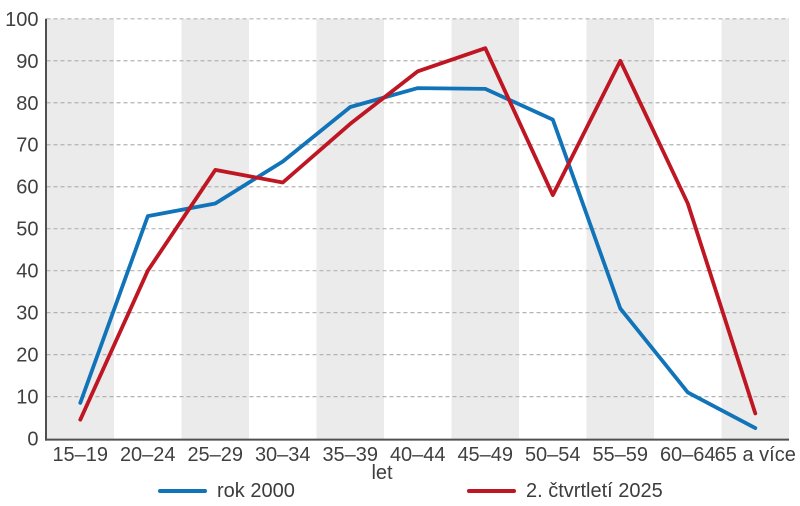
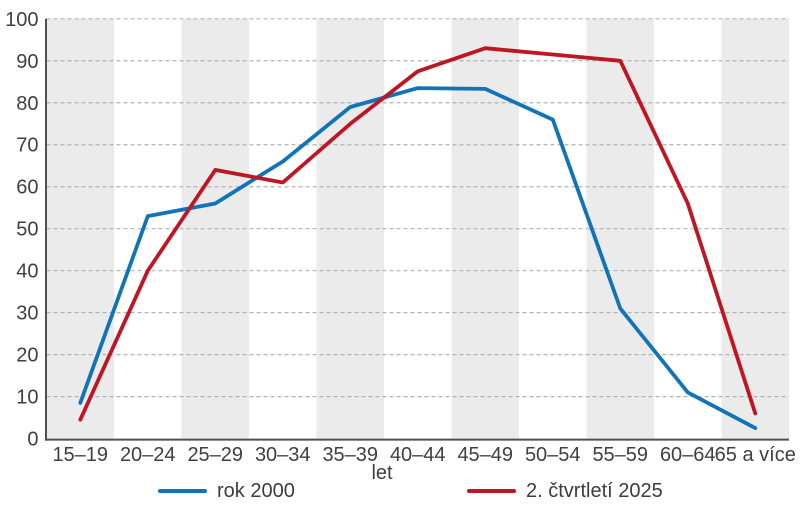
2. čtvrtletí 2025/50–54: 58 -> 92
